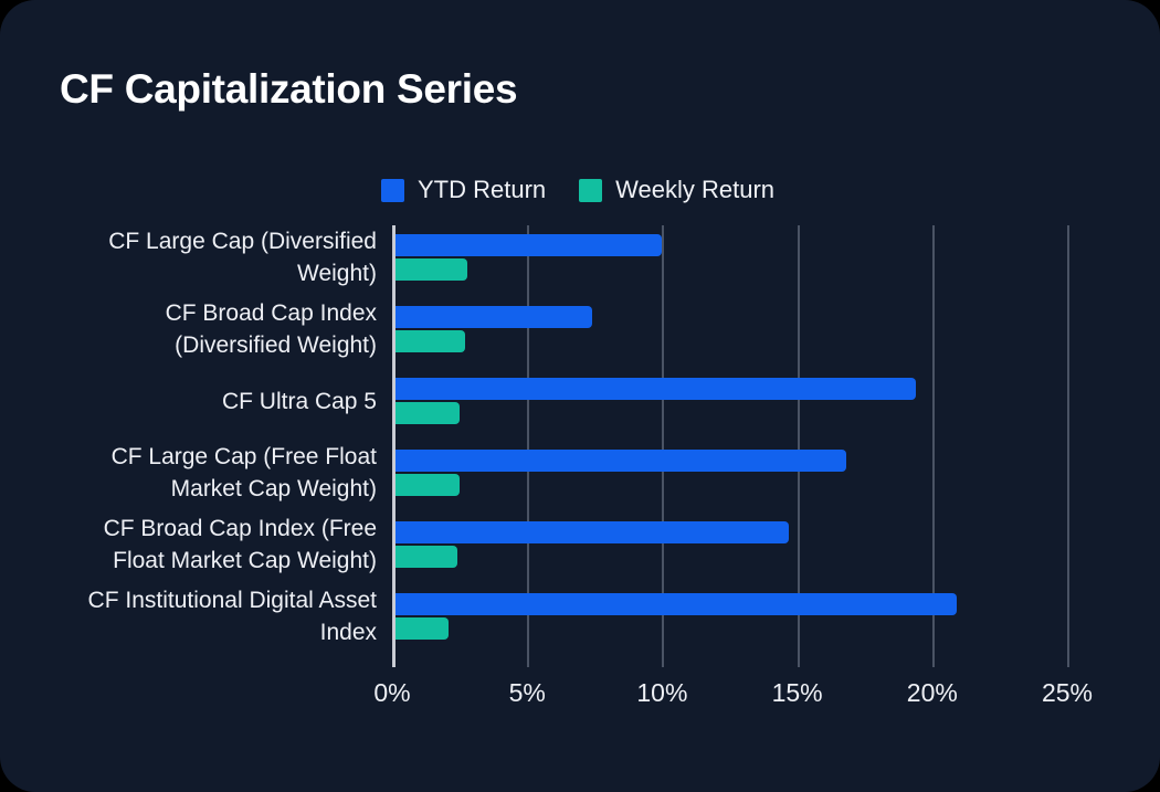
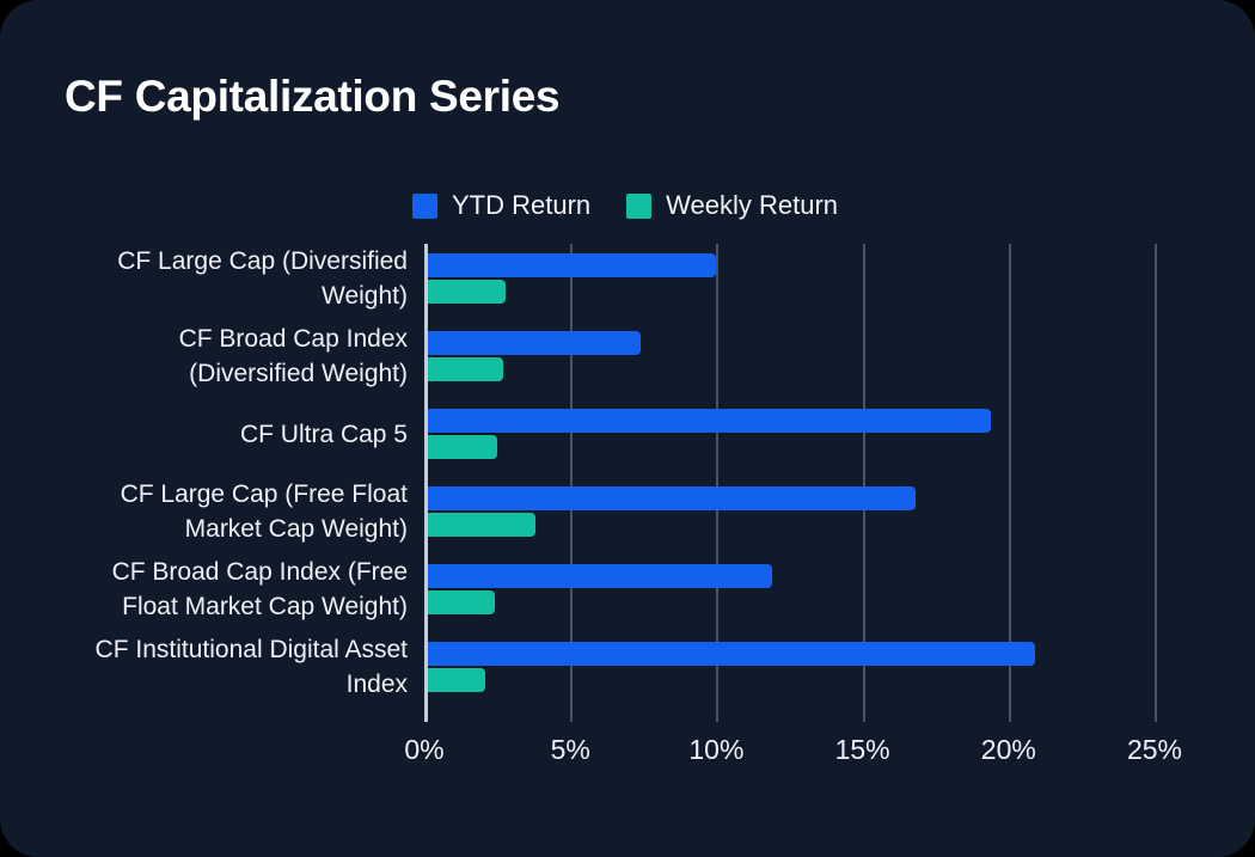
Weekly Return/CF Large Cap (Free Float Market Cap Weight): 2.5% -> 3.8%
YTD Return/CF Broad Cap Index (Free Float Market Cap Weight): 14.7% -> 11.9%
